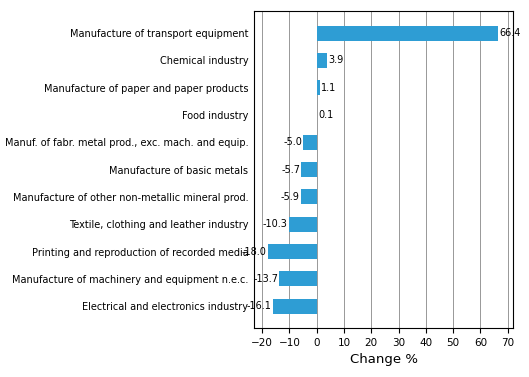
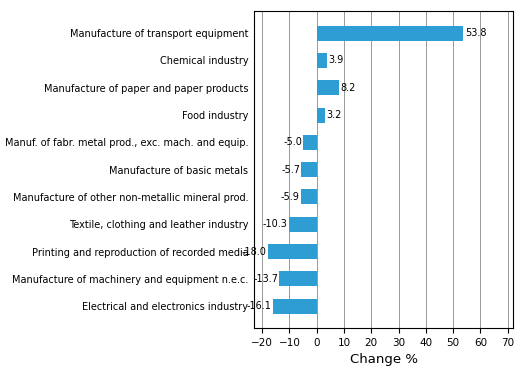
Manufacture of transport equipment: 66.4 -> 53.8
Manufacture of paper and paper products: 1.1 -> 8.2
Food industry: 0.1 -> 3.2
